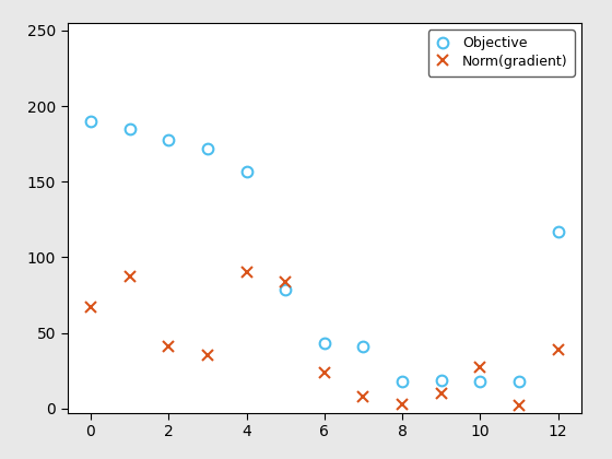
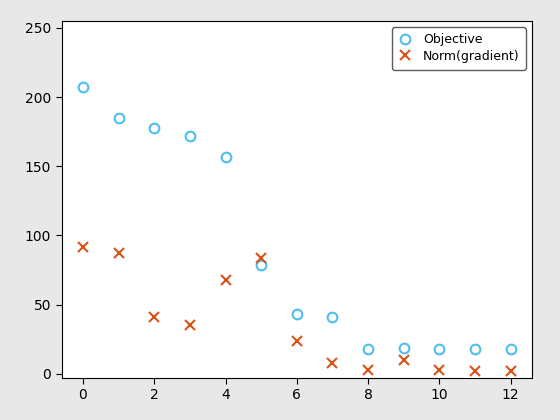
Objective/0: 190 -> 207
Norm(gradient)/0: 67 -> 92
Norm(gradient)/4: 90 -> 68
Norm(gradient)/10: 27 -> 3
Objective/12: 117 -> 18
Norm(gradient)/12: 39 -> 2
